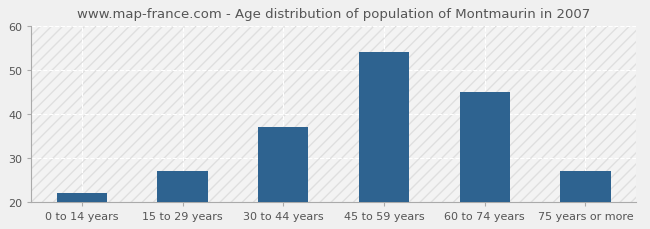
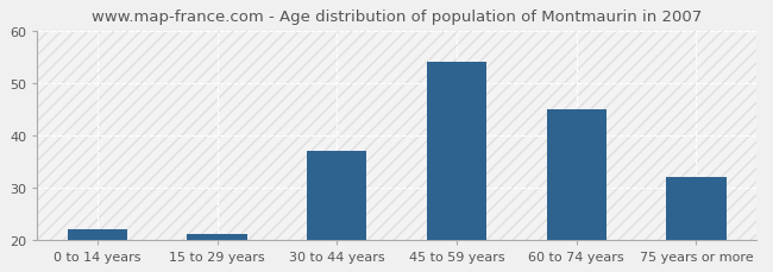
15 to 29 years: 27 -> 21
75 years or more: 27 -> 32
